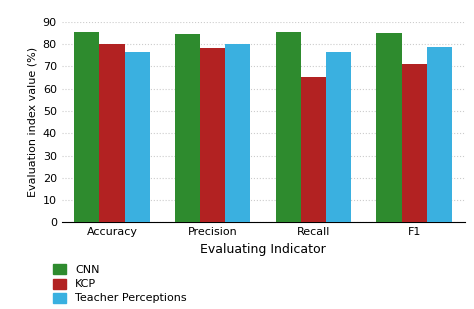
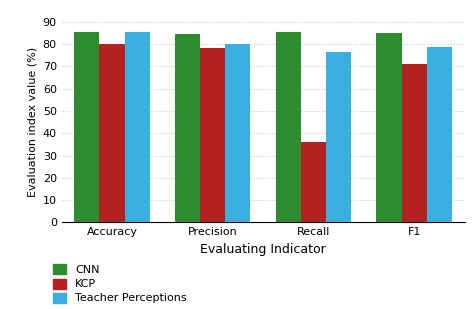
Teacher Perceptions/Accuracy: 76.5 -> 85.5
KCP/Recall: 65 -> 36
